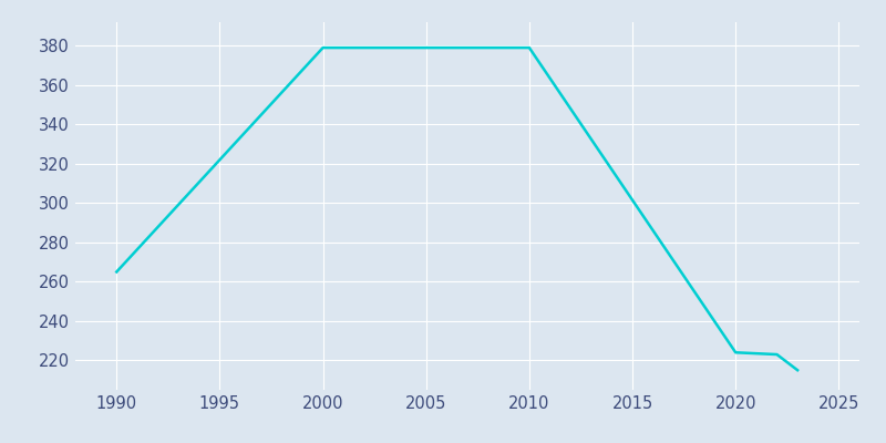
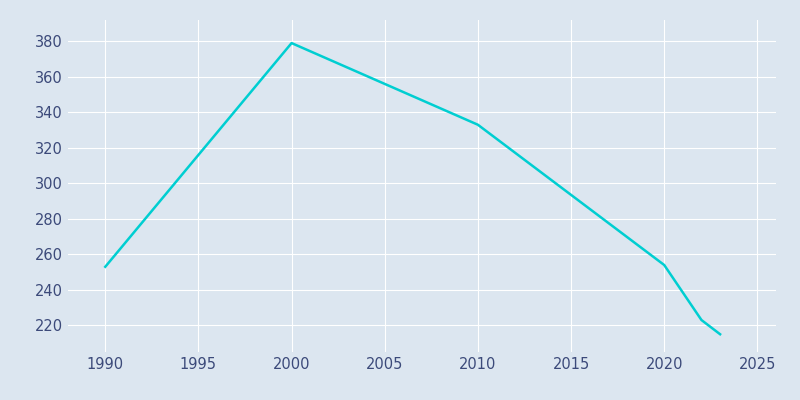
1990: 265 -> 253
2010: 379 -> 333
2020: 224 -> 254
